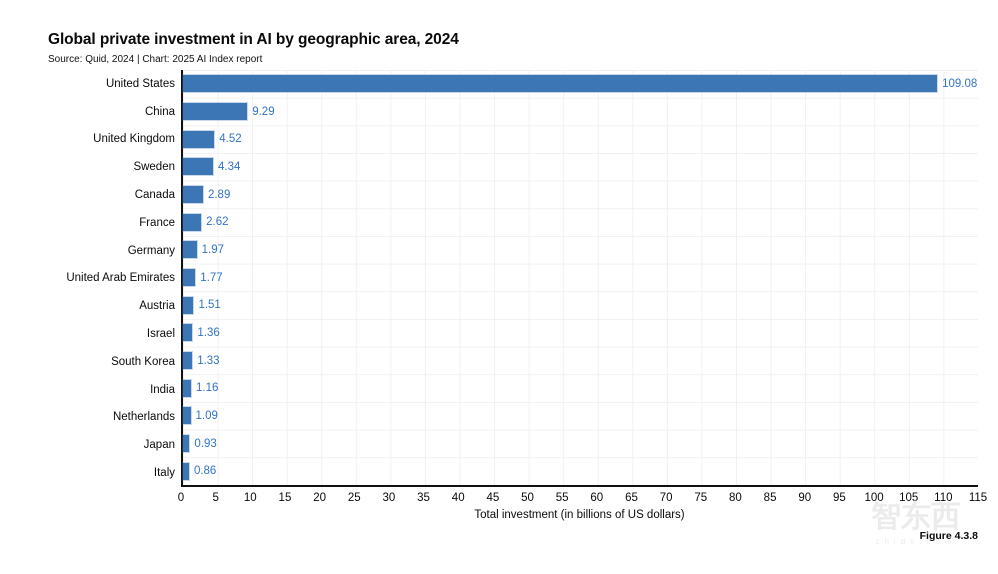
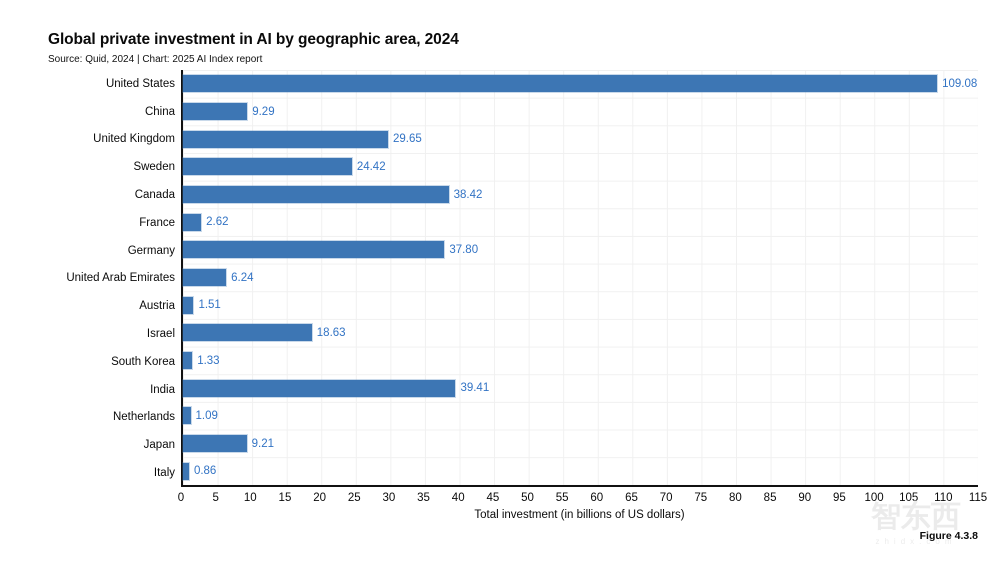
United Kingdom: 4.52 -> 29.65
Sweden: 4.34 -> 24.42
Canada: 2.89 -> 38.42
Germany: 1.97 -> 37.80
United Arab Emirates: 1.77 -> 6.24
Israel: 1.36 -> 18.63
India: 1.16 -> 39.41
Japan: 0.93 -> 9.21
